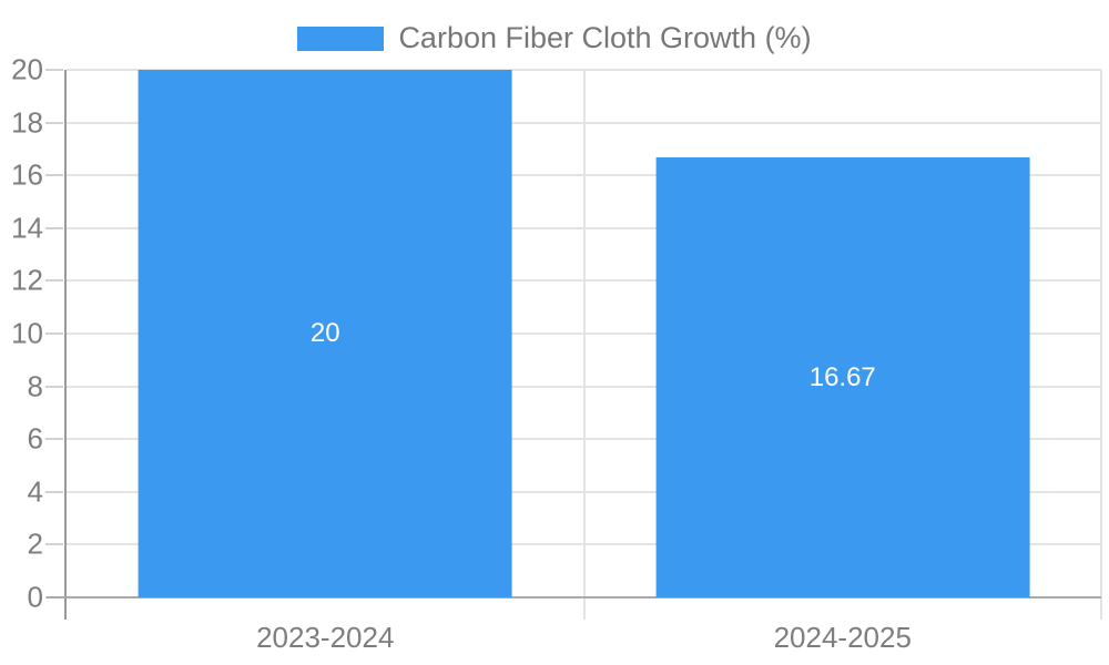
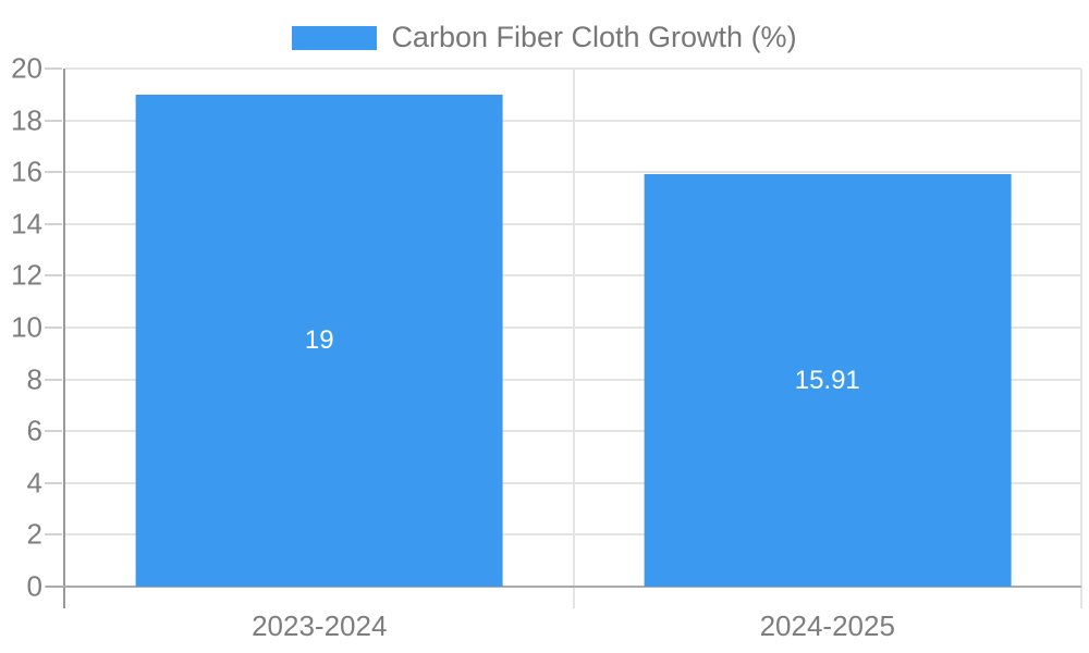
2023-2024: 20 -> 19
2024-2025: 16.67 -> 15.91
